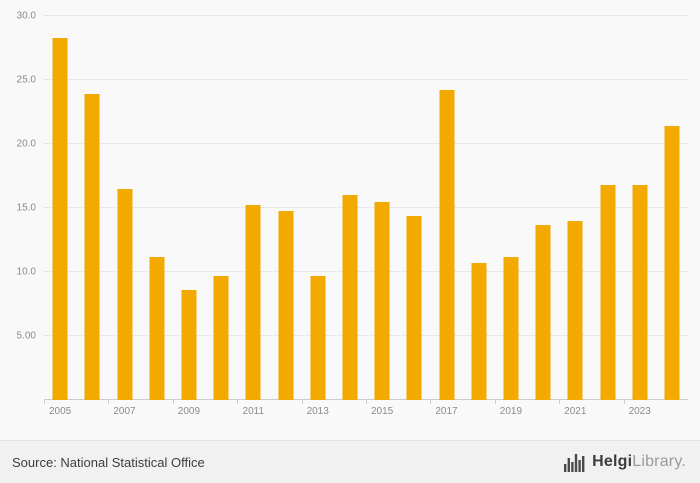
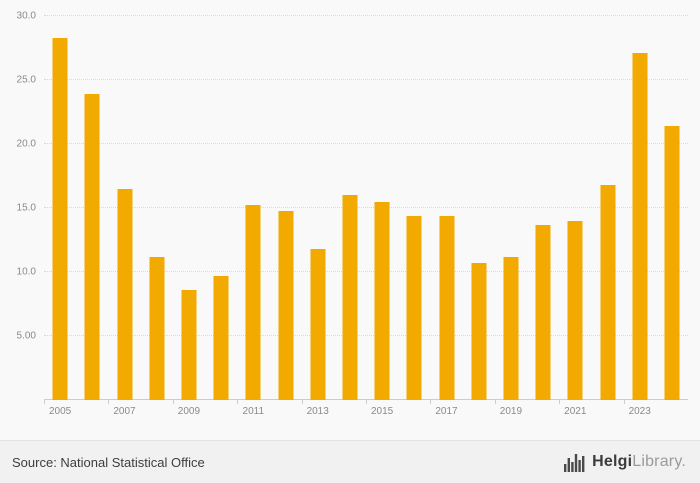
2013: 9.7 -> 11.8
2017: 24.2 -> 14.4
2023: 16.8 -> 27.1
